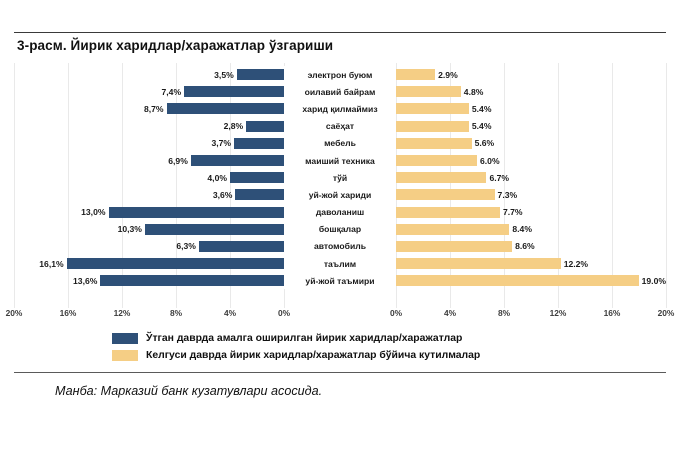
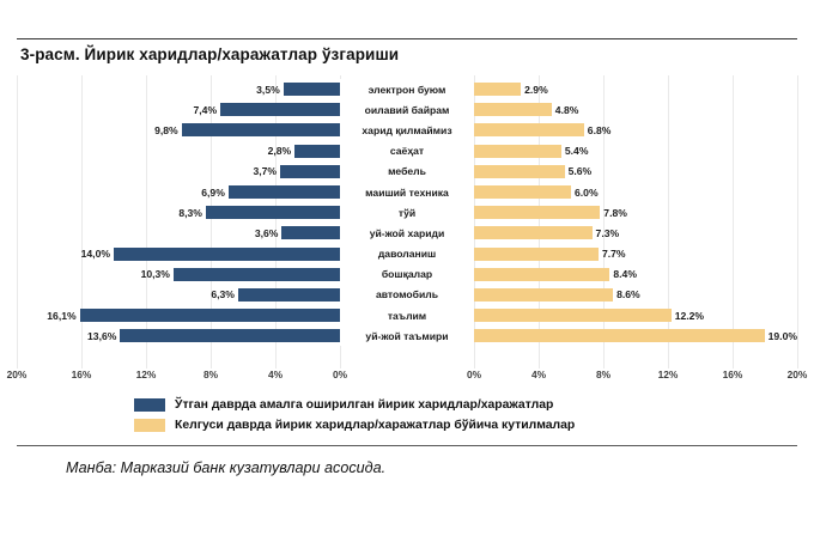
Ўтган даврда амалга оширилган йирик харидлар/харажатлар/харид қилмаймиз: 8,7% -> 9,8%
Келгуси даврда йирик харидлар/харажатлар бўйича кутилмалар/харид қилмаймиз: 5.4% -> 6.8%
Ўтган даврда амалга оширилган йирик харидлар/харажатлар/тўй: 4,0% -> 8,3%
Келгуси даврда йирик харидлар/харажатлар бўйича кутилмалар/тўй: 6.7% -> 7.8%
Ўтган даврда амалга оширилган йирик харидлар/харажатлар/даволаниш: 13,0% -> 14,0%
